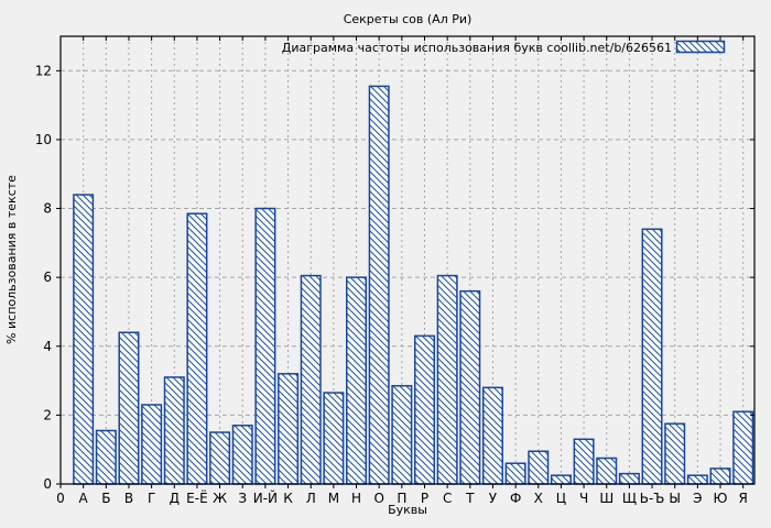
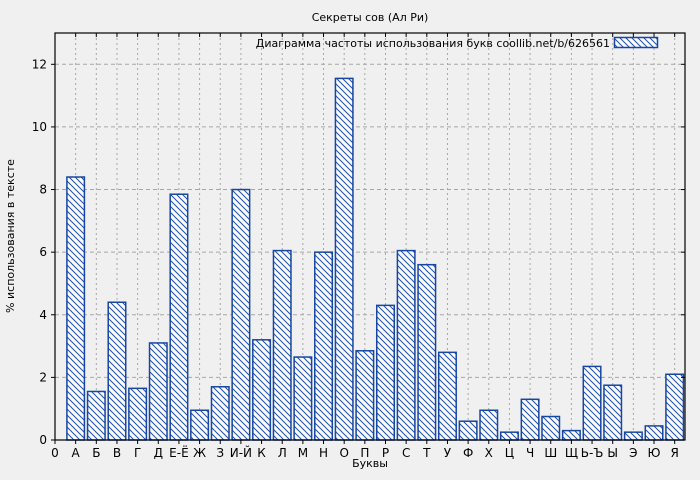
Г: 2.3 -> 1.6
Ж: 1.5 -> 0.9
Ь-Ъ: 7.4 -> 2.4
